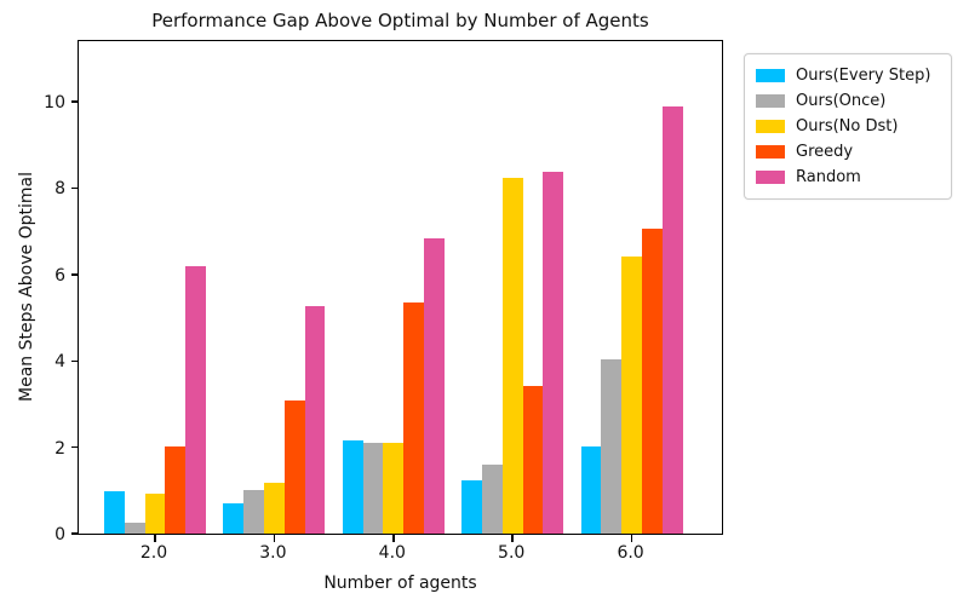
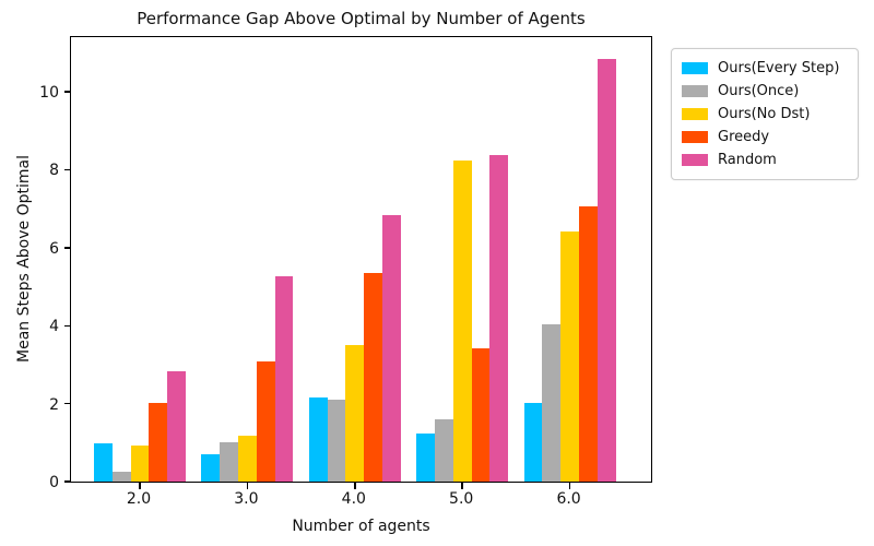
Random/2.0: 6.2 -> 2.8
Ours(No Dst)/4.0: 2.1 -> 3.5
Random/6.0: 9.9 -> 10.8
